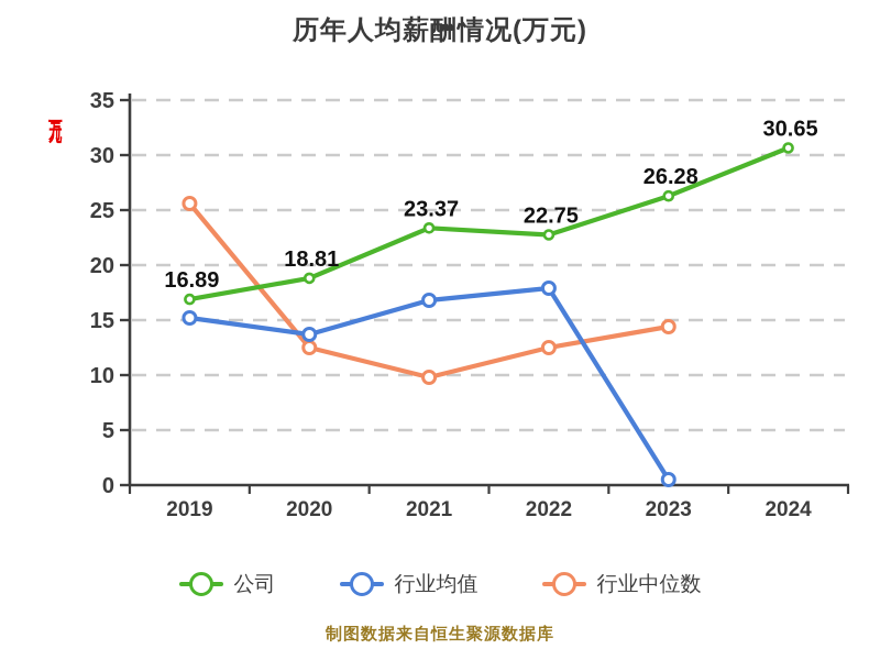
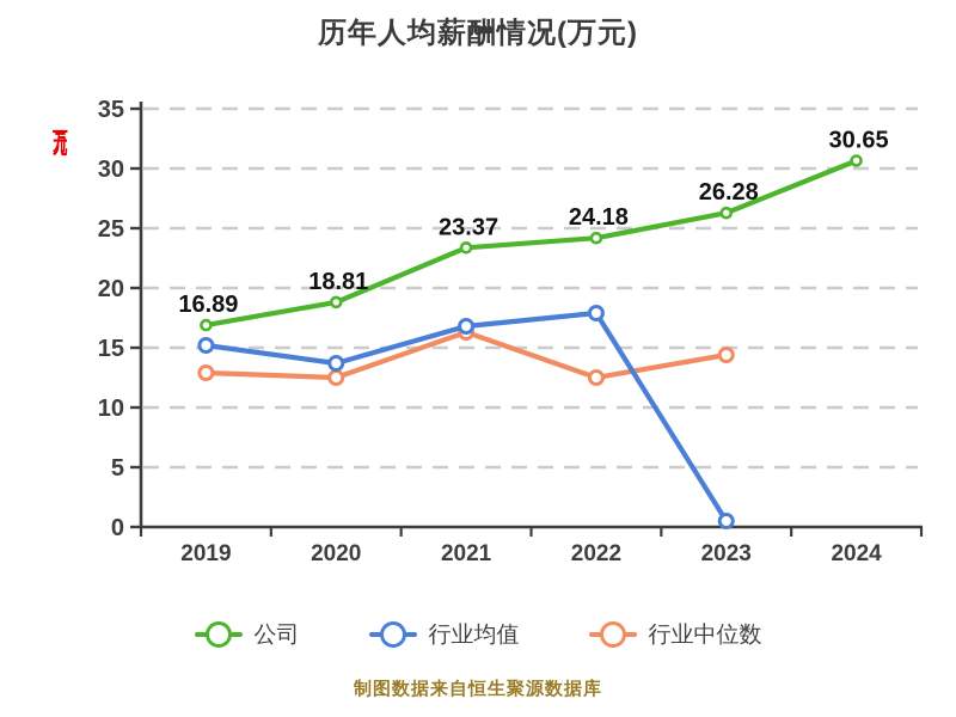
行业中位数/2019: 25.6 -> 12.9
行业中位数/2021: 9.8 -> 16.3
公司/2022: 22.75 -> 24.18
